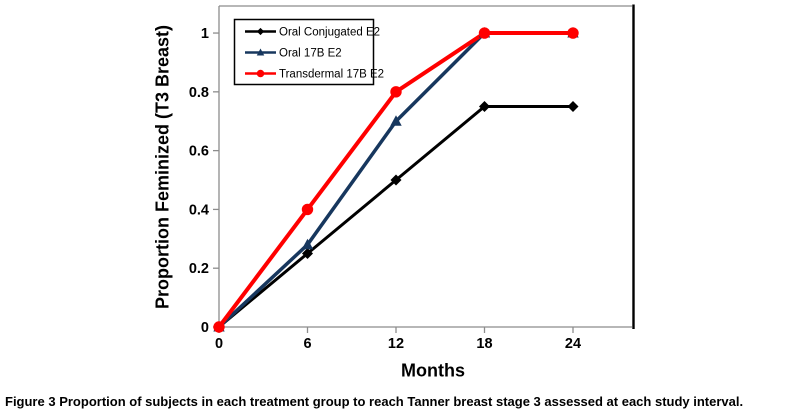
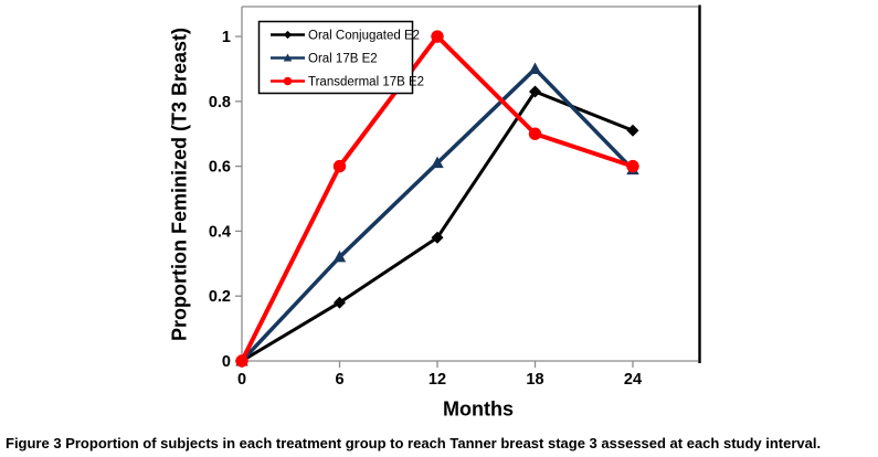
Oral Conjugated E2/6: 0.25 -> 0.18
Oral 17B E2/6: 0.28 -> 0.32
Transdermal 17B E2/6: 0.4 -> 0.6
Oral Conjugated E2/12: 0.50 -> 0.38
Oral 17B E2/12: 0.70 -> 0.61
Transdermal 17B E2/12: 0.8 -> 1.0
Oral Conjugated E2/18: 0.75 -> 0.83
Oral 17B E2/18: 1.00 -> 0.90
Transdermal 17B E2/18: 1.0 -> 0.7
Oral Conjugated E2/24: 0.75 -> 0.71
Oral 17B E2/24: 1.00 -> 0.59
Transdermal 17B E2/24: 1.0 -> 0.6
